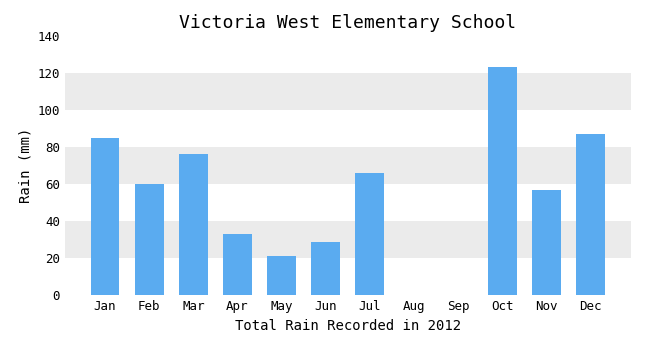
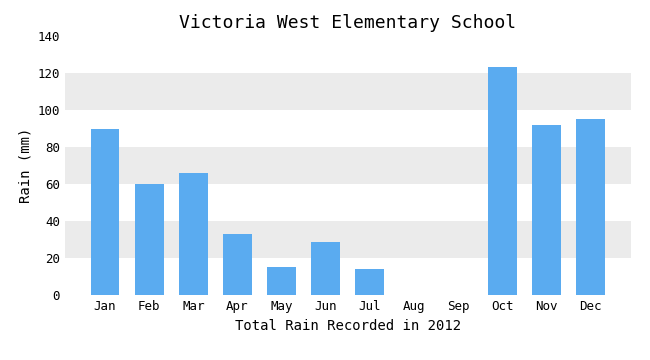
Jan: 85 -> 90
Mar: 76 -> 66
May: 21 -> 15
Jul: 66 -> 14
Nov: 57 -> 92
Dec: 87 -> 95
